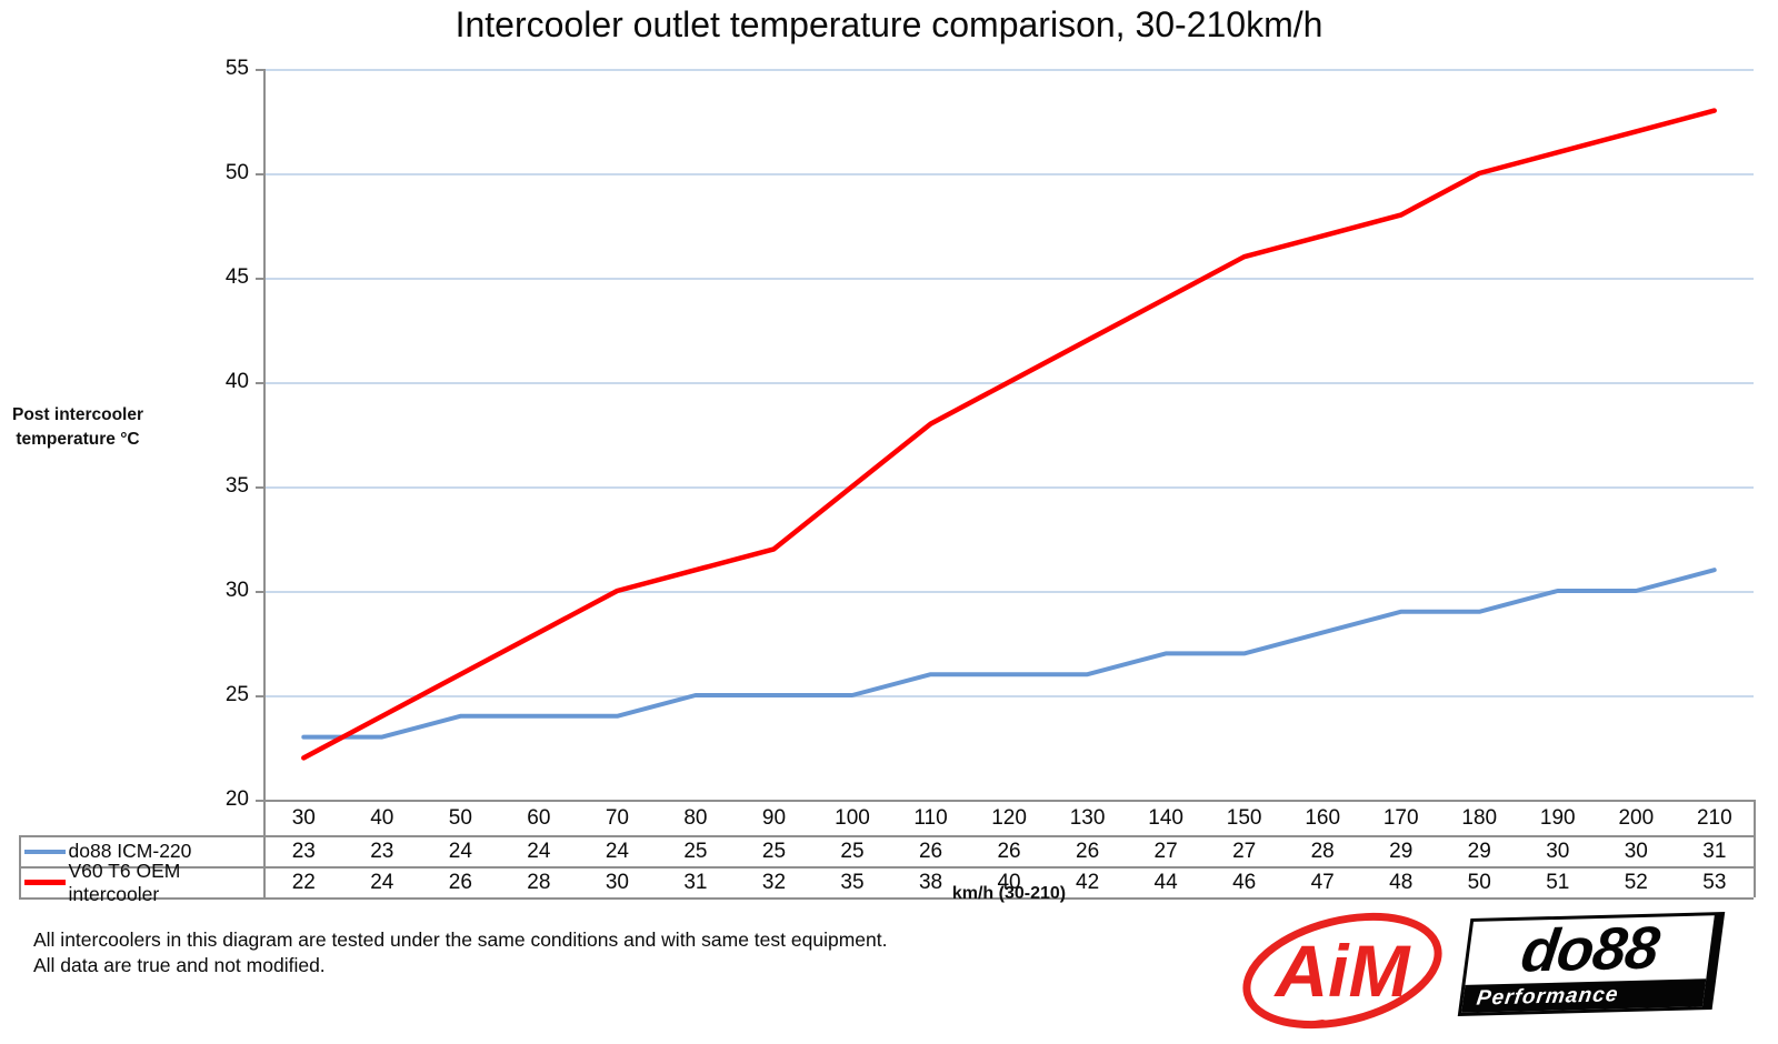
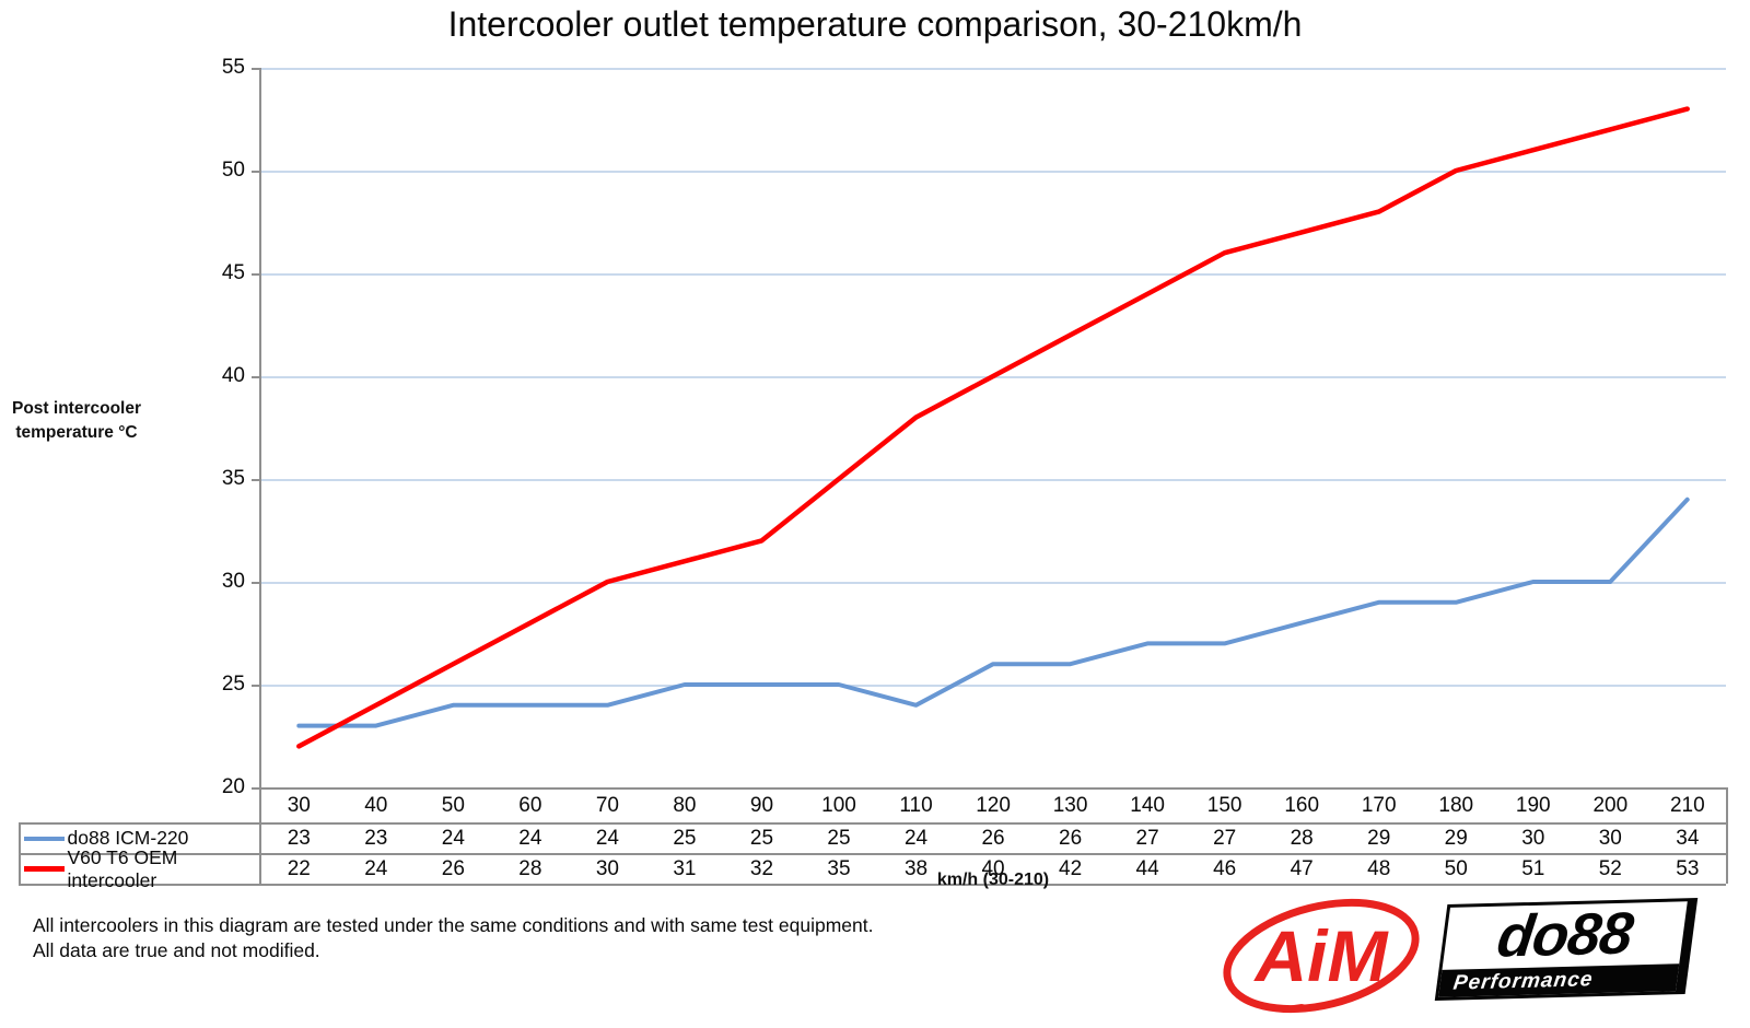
do88 ICM-220/110: 26 -> 24
do88 ICM-220/210: 31 -> 34
